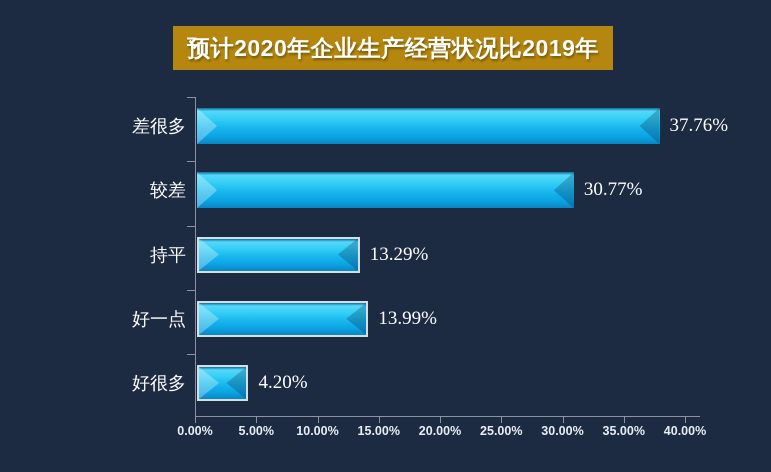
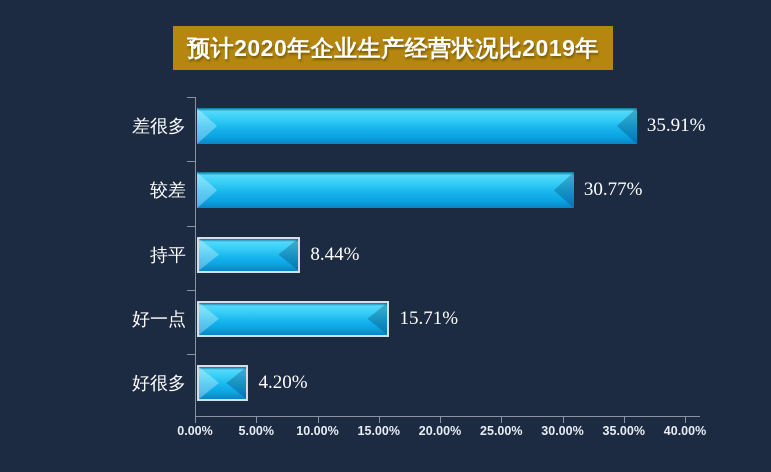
差很多: 37.76% -> 35.91%
持平: 13.29% -> 8.44%
好一点: 13.99% -> 15.71%
